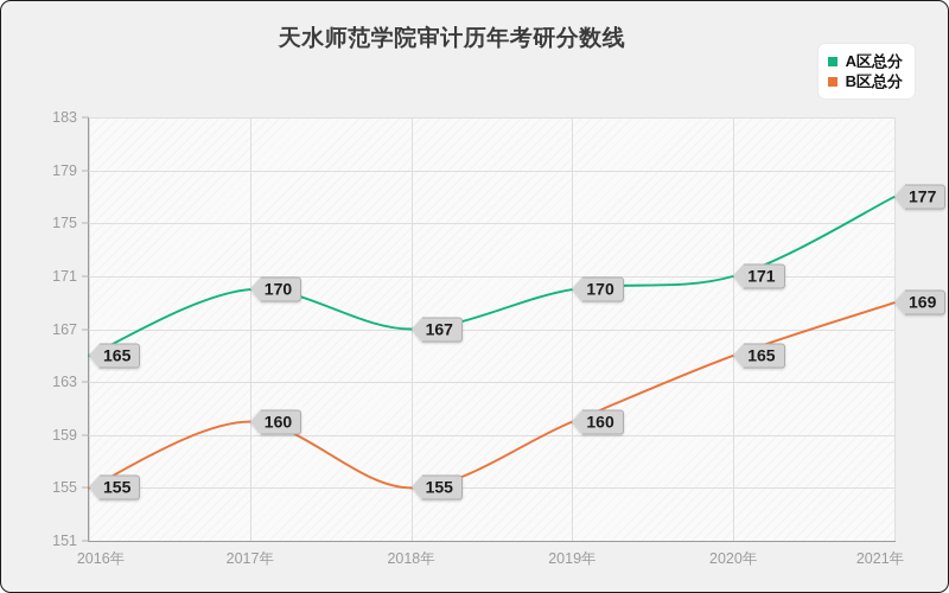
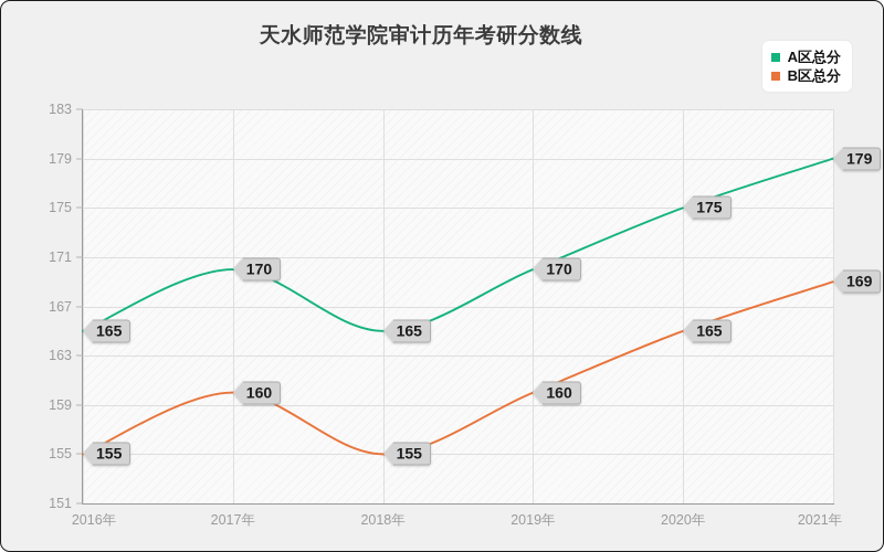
A区总分/2018年: 167 -> 165
A区总分/2020年: 171 -> 175
A区总分/2021年: 177 -> 179
